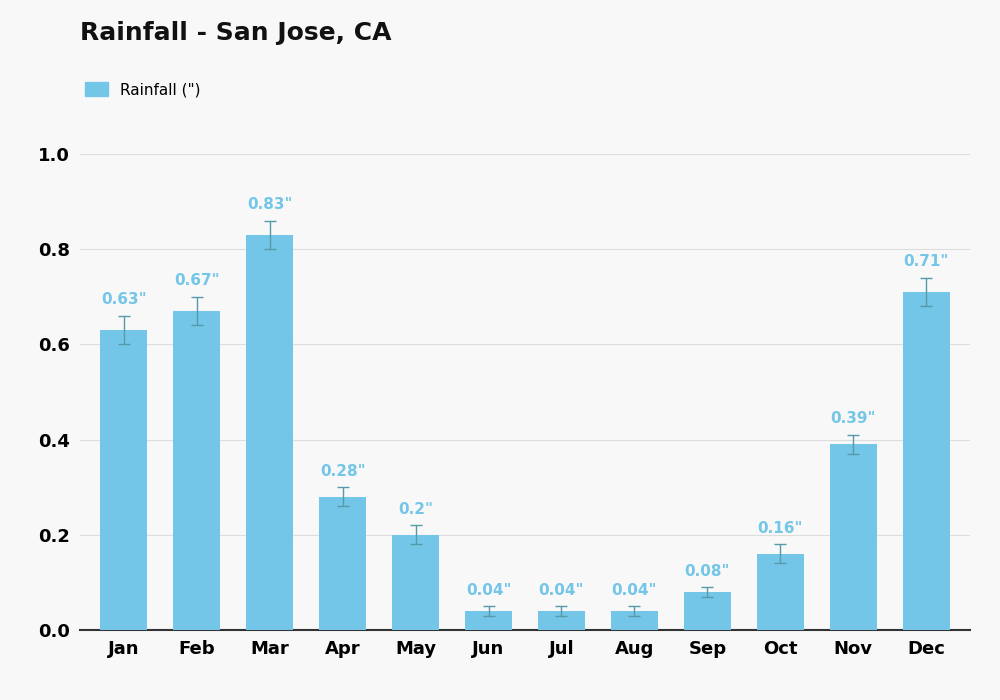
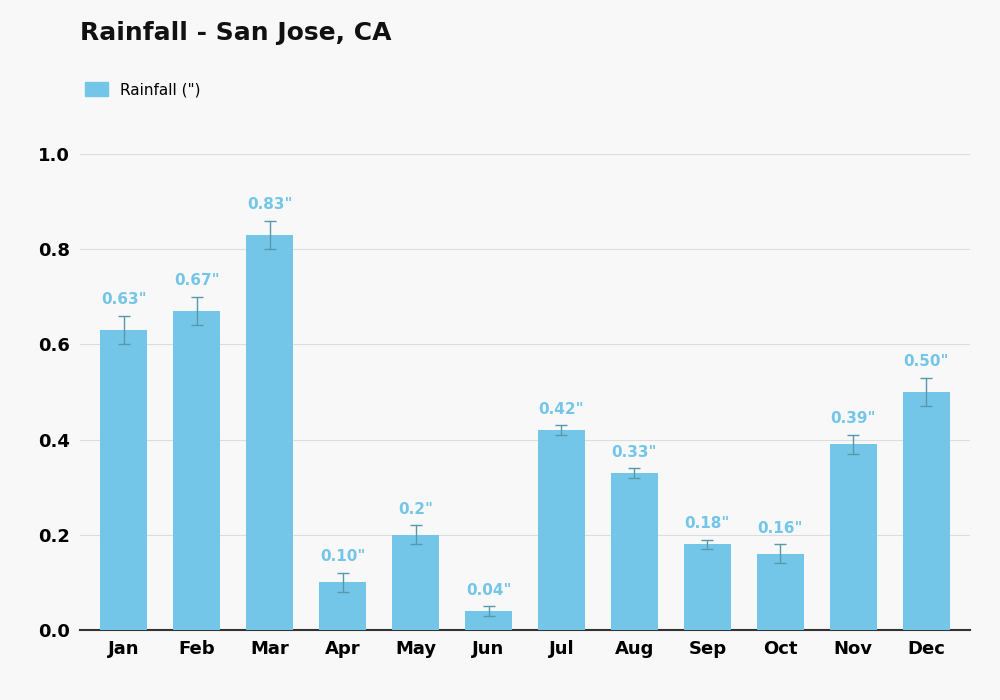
Apr: 0.28" -> 0.10"
Jul: 0.04" -> 0.42"
Aug: 0.04" -> 0.33"
Sep: 0.08" -> 0.18"
Dec: 0.71" -> 0.50"
